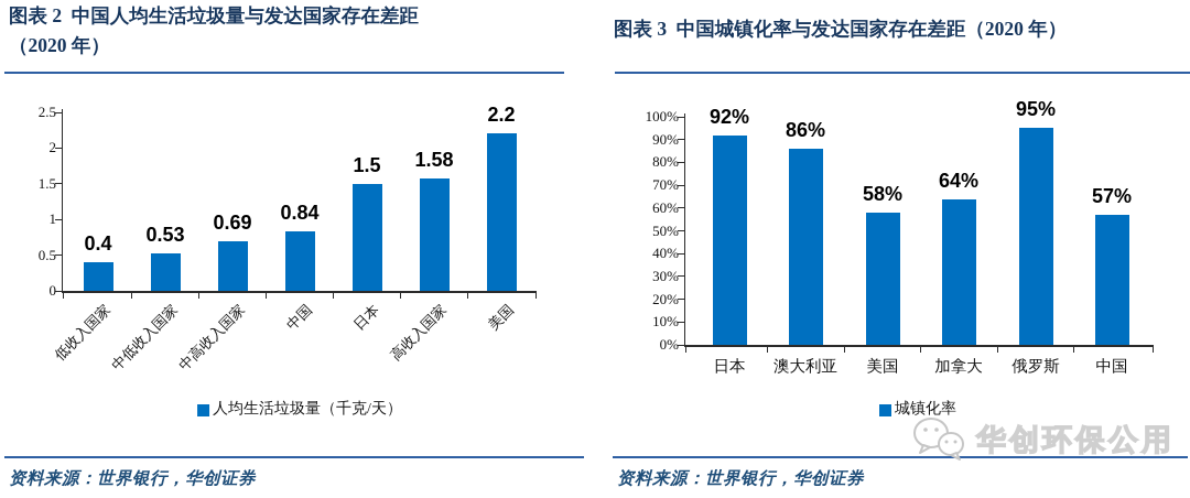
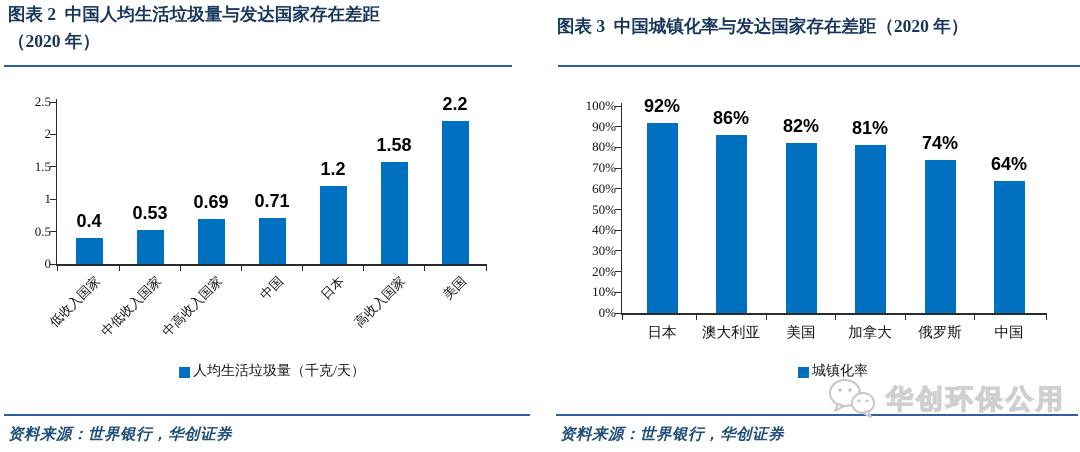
图表 2 中国人均生活垃圾量与发达国家存在差距（2020 年）/中国: 0.84 -> 0.71
图表 2 中国人均生活垃圾量与发达国家存在差距（2020 年）/日本: 1.5 -> 1.2
图表 3 中国城镇化率与发达国家存在差距（2020 年）/美国: 58% -> 82%
图表 3 中国城镇化率与发达国家存在差距（2020 年）/加拿大: 64% -> 81%
图表 3 中国城镇化率与发达国家存在差距（2020 年）/俄罗斯: 95% -> 74%
图表 3 中国城镇化率与发达国家存在差距（2020 年）/中国: 57% -> 64%
